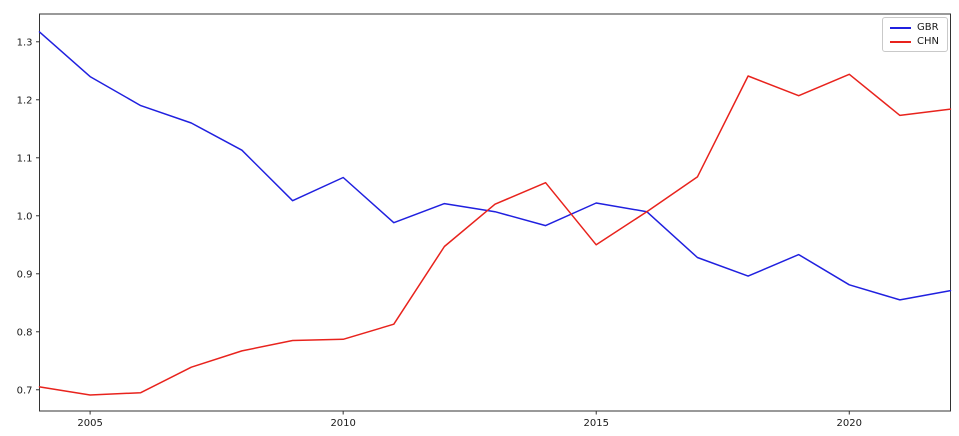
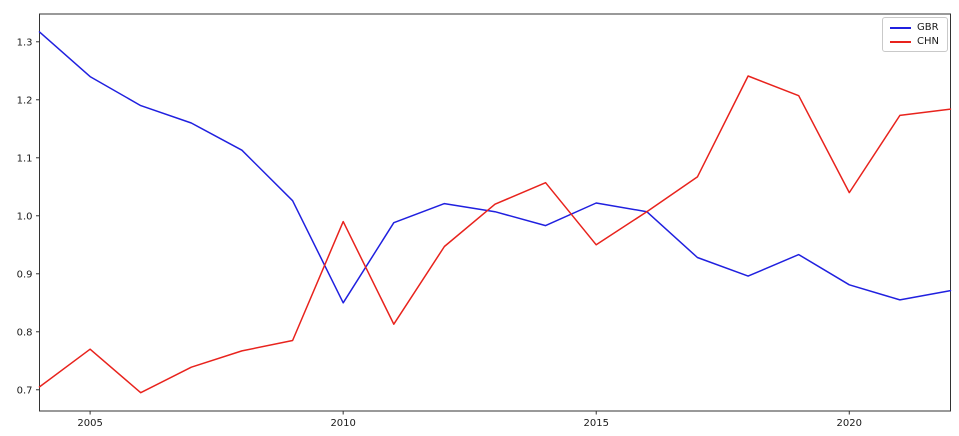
CHN/2005: 0.69 -> 0.77
GBR/2010: 1.07 -> 0.85
CHN/2010: 0.79 -> 0.99
CHN/2020: 1.24 -> 1.04
